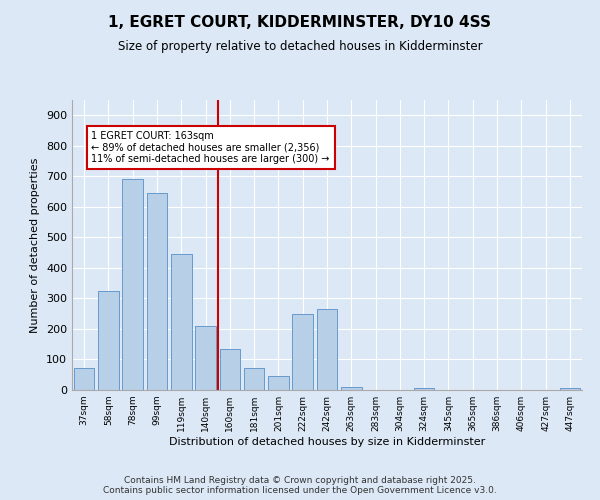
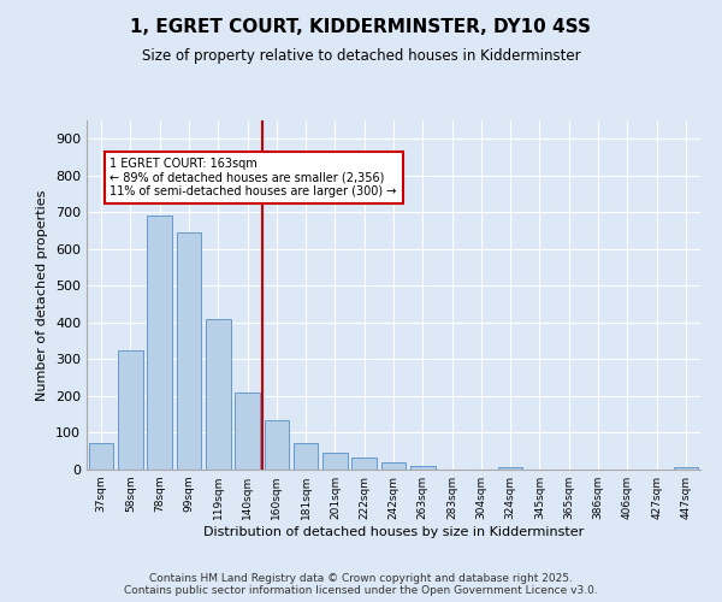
119sqm: 445 -> 410
222sqm: 250 -> 32
242sqm: 265 -> 20
